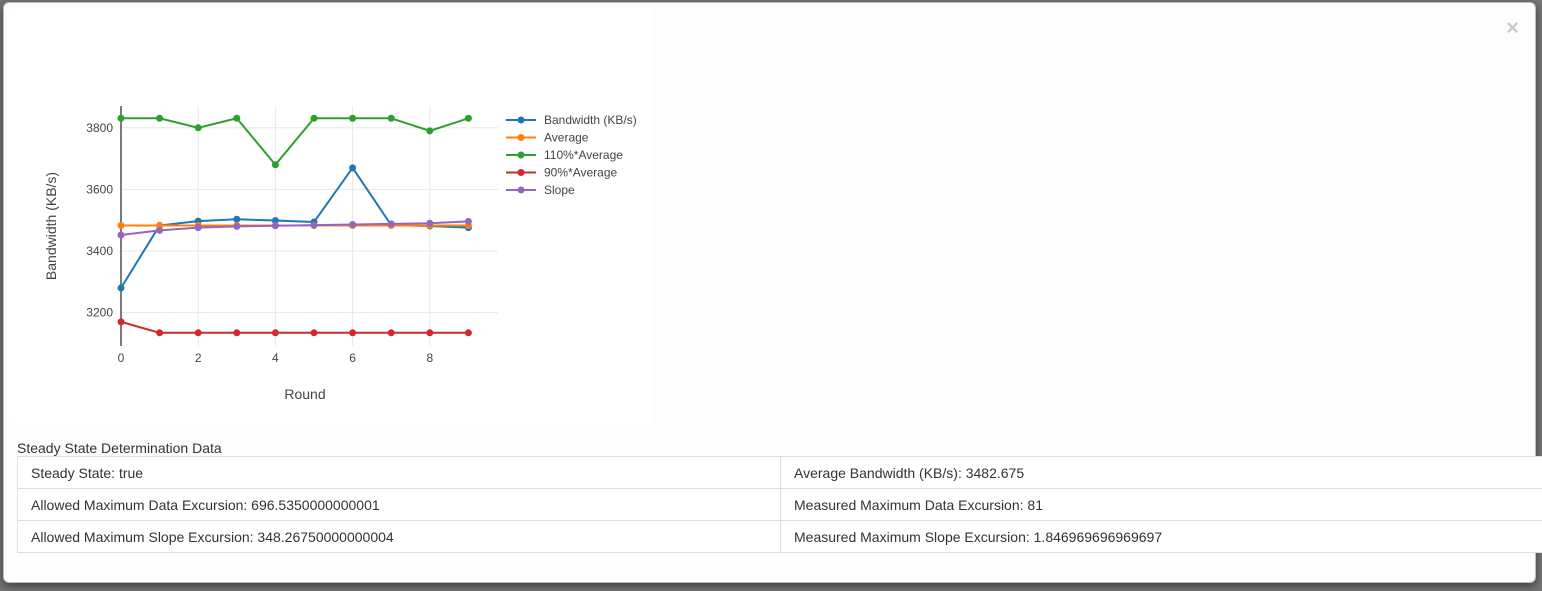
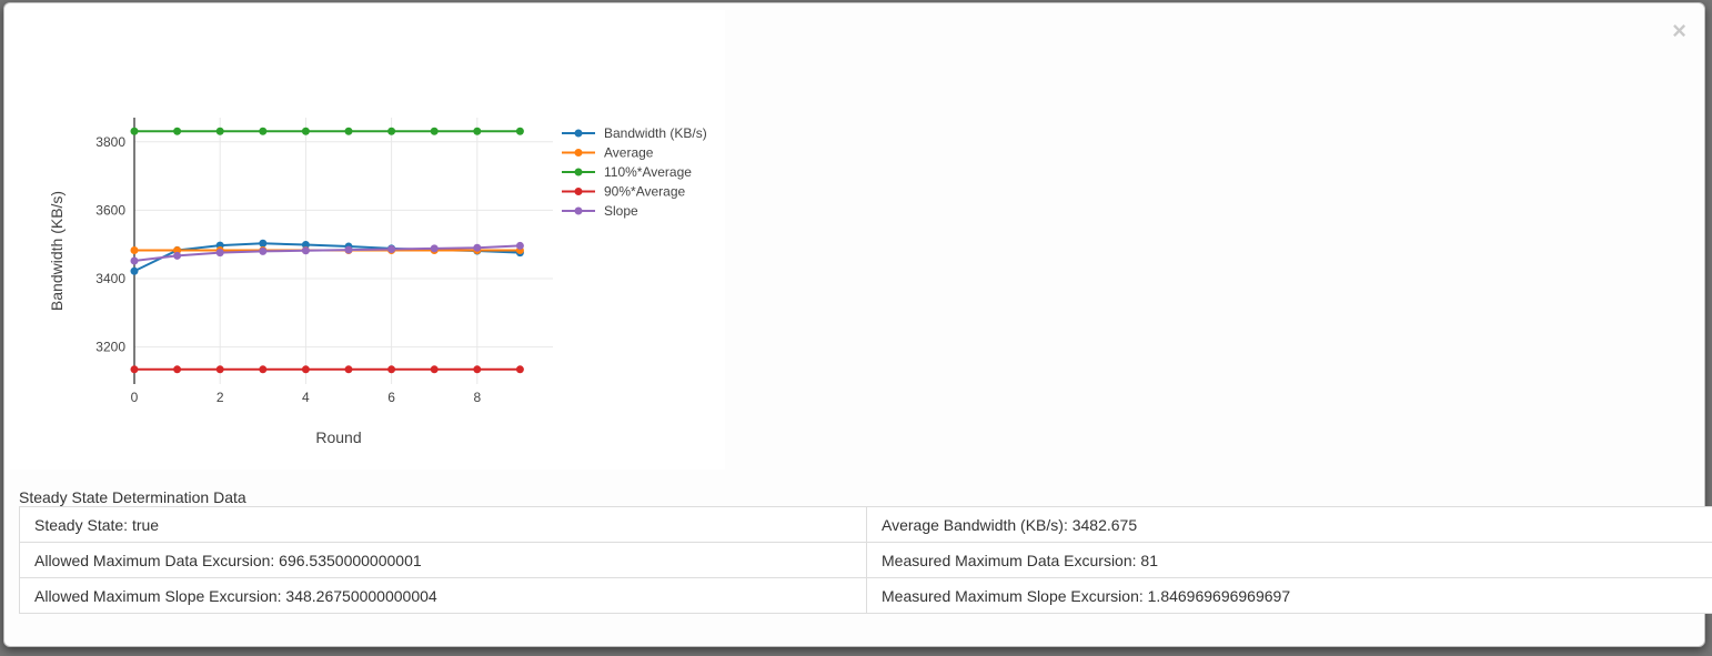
Bandwidth (KB/s)/0: 3280 -> 3420
90%*Average/0: 3170 -> 3130
110%*Average/2: 3800 -> 3830
110%*Average/4: 3680 -> 3830
Bandwidth (KB/s)/6: 3670 -> 3490
110%*Average/8: 3790 -> 3830
